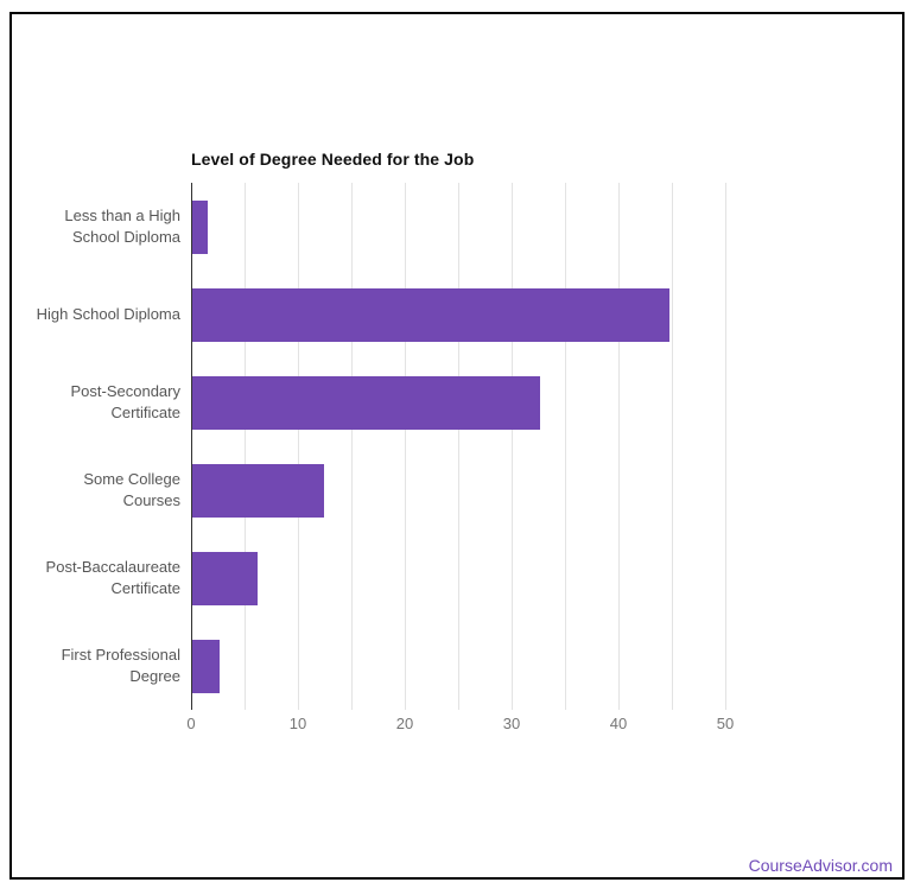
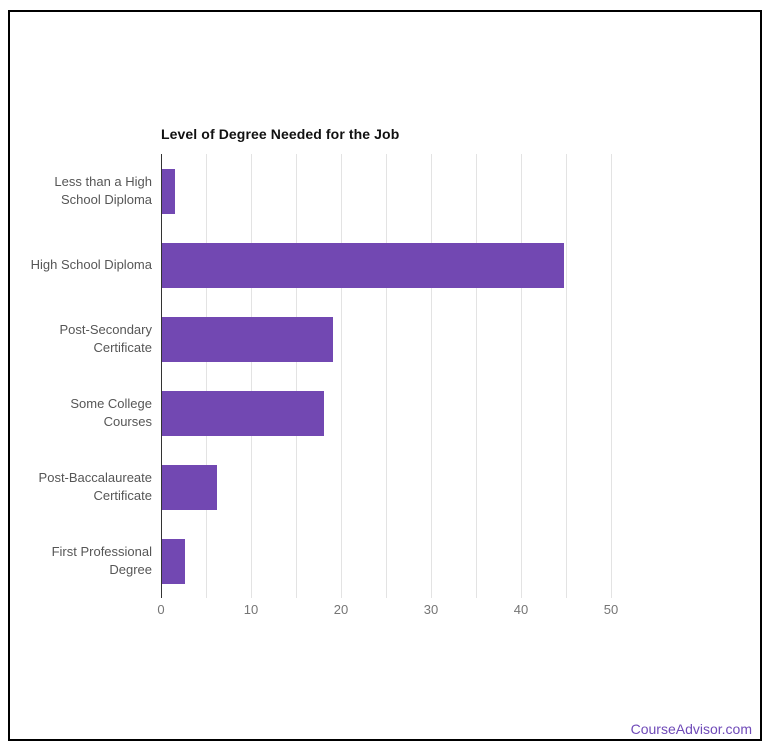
Post-Secondary Certificate: 32 -> 19
Some College Courses: 12 -> 18
